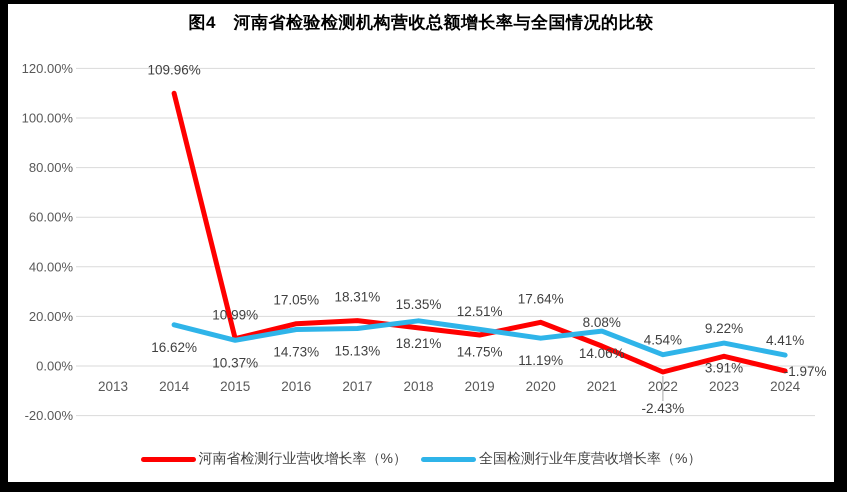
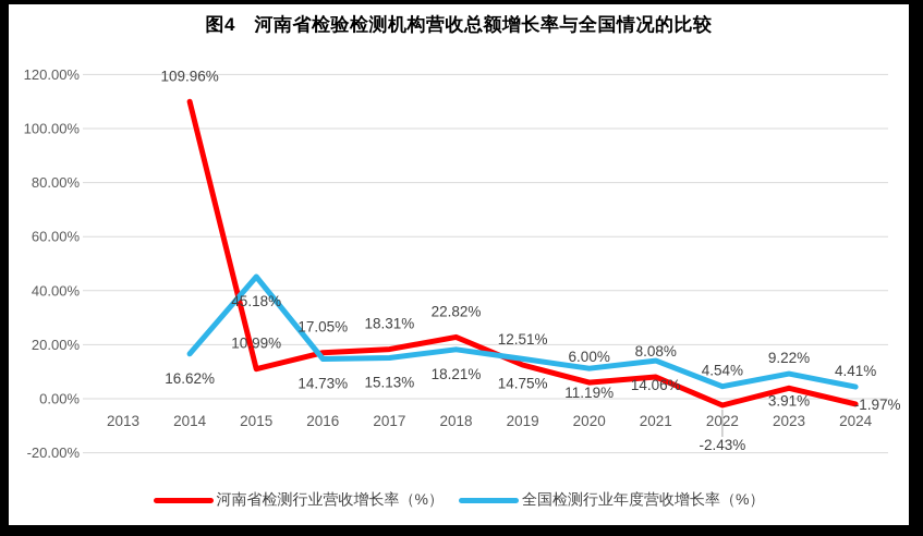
全国检测行业年度营收增长率（%）/2015: 10.37% -> 45.18%
河南省检测行业营收增长率（%）/2018: 15.35% -> 22.82%
河南省检测行业营收增长率（%）/2020: 17.64% -> 6.00%
